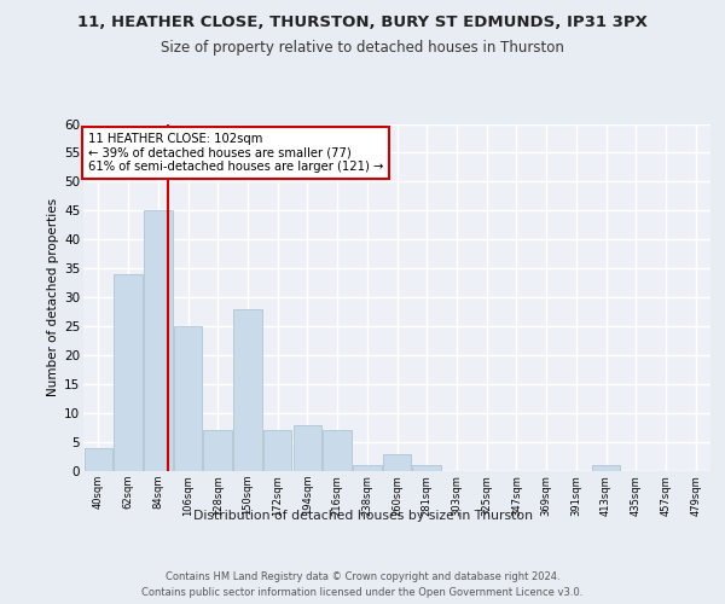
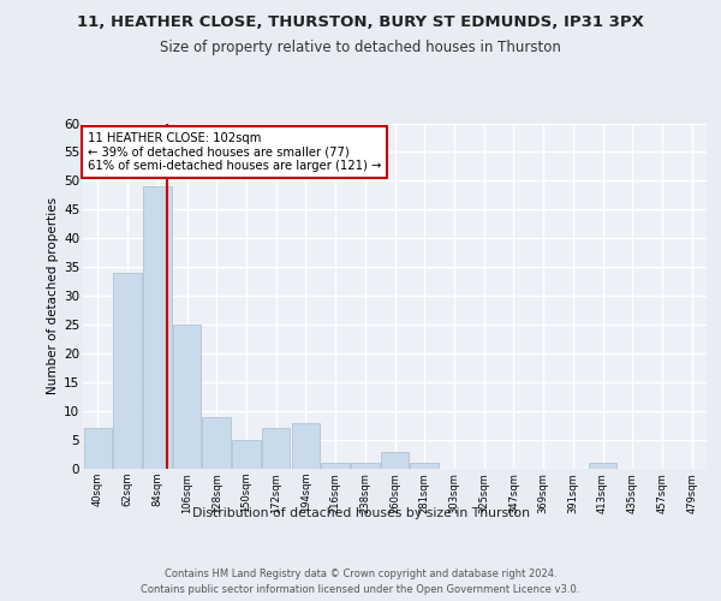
40sqm: 4 -> 7
84sqm: 45 -> 49
128sqm: 7 -> 9
150sqm: 28 -> 5
216sqm: 7 -> 1
